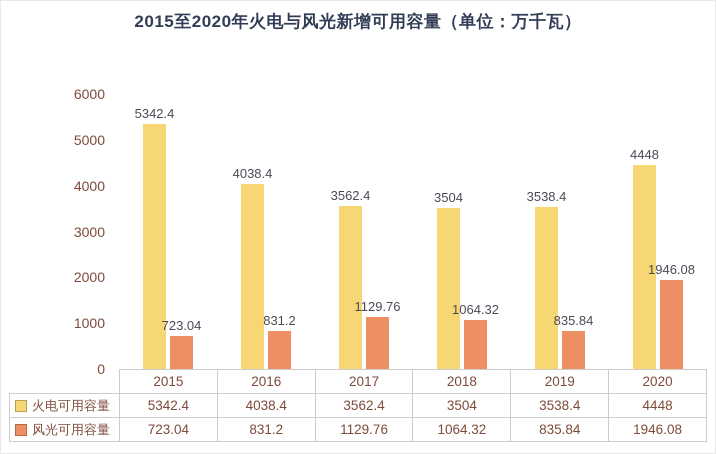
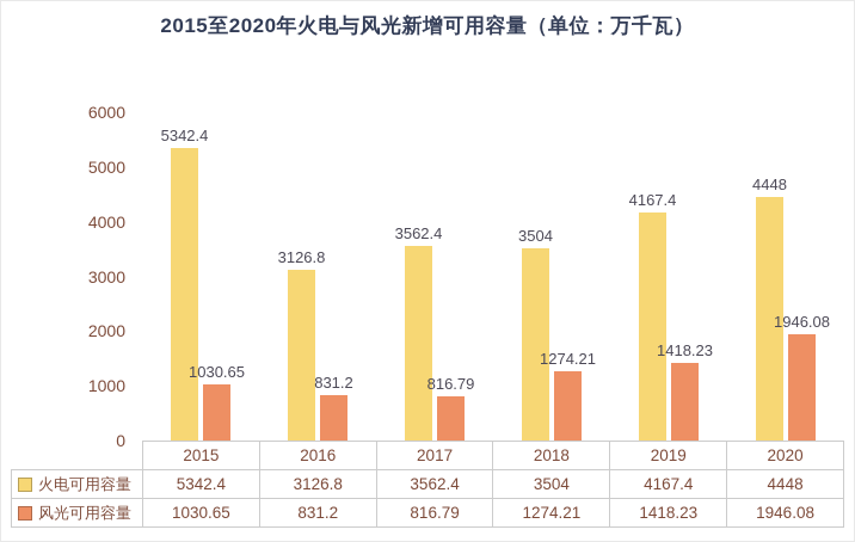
风光可用容量/2015: 723.04 -> 1030.65
火电可用容量/2016: 4038.4 -> 3126.8
风光可用容量/2017: 1129.76 -> 816.79
风光可用容量/2018: 1064.32 -> 1274.21
火电可用容量/2019: 3538.4 -> 4167.4
风光可用容量/2019: 835.84 -> 1418.23
